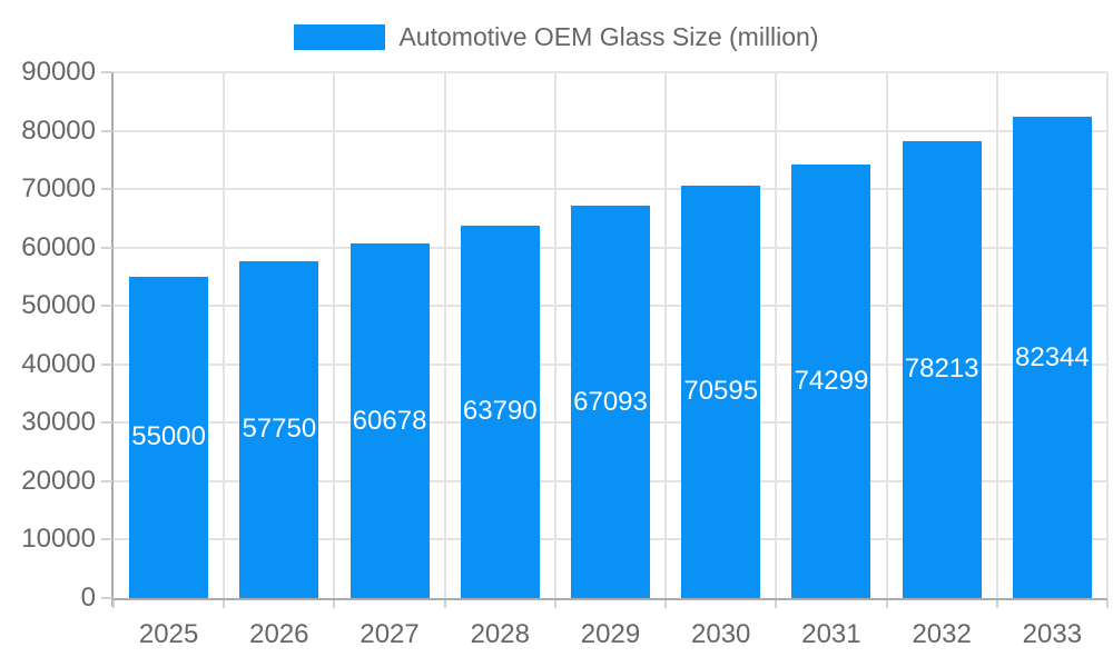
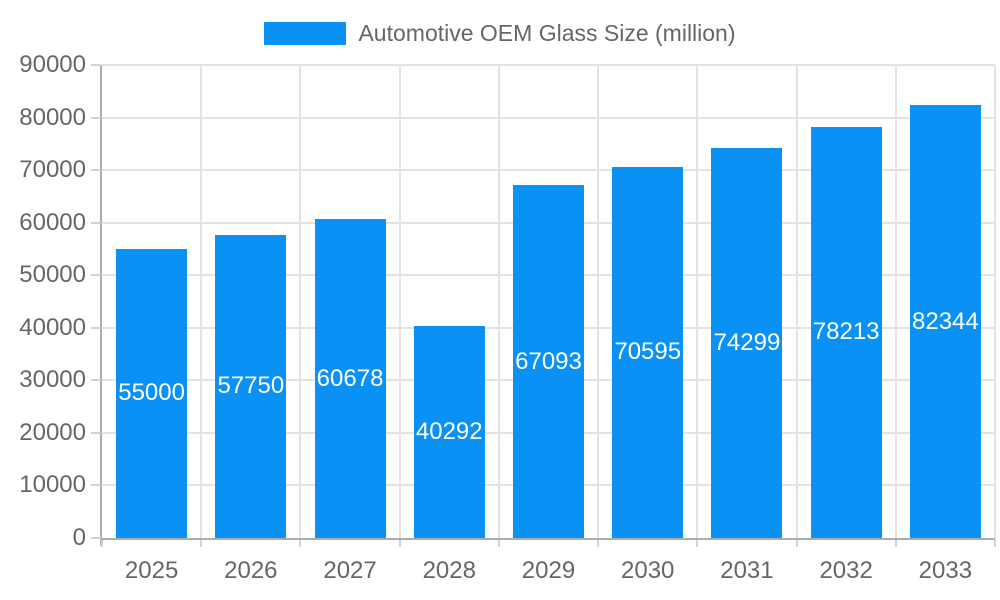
2028: 63790 -> 40292
